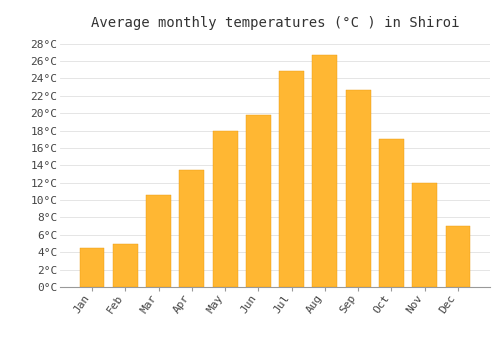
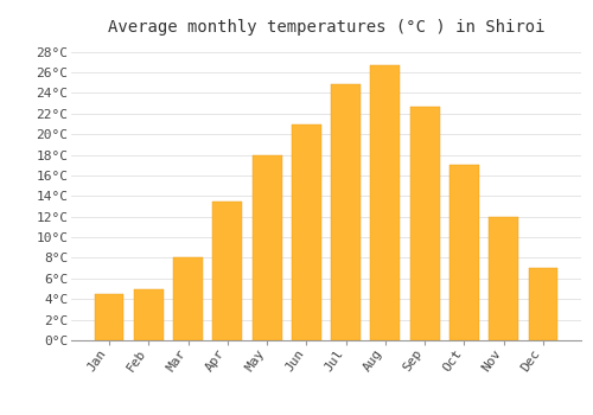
Mar: 10.6°C -> 8.0°C
Jun: 19.8°C -> 21.0°C
